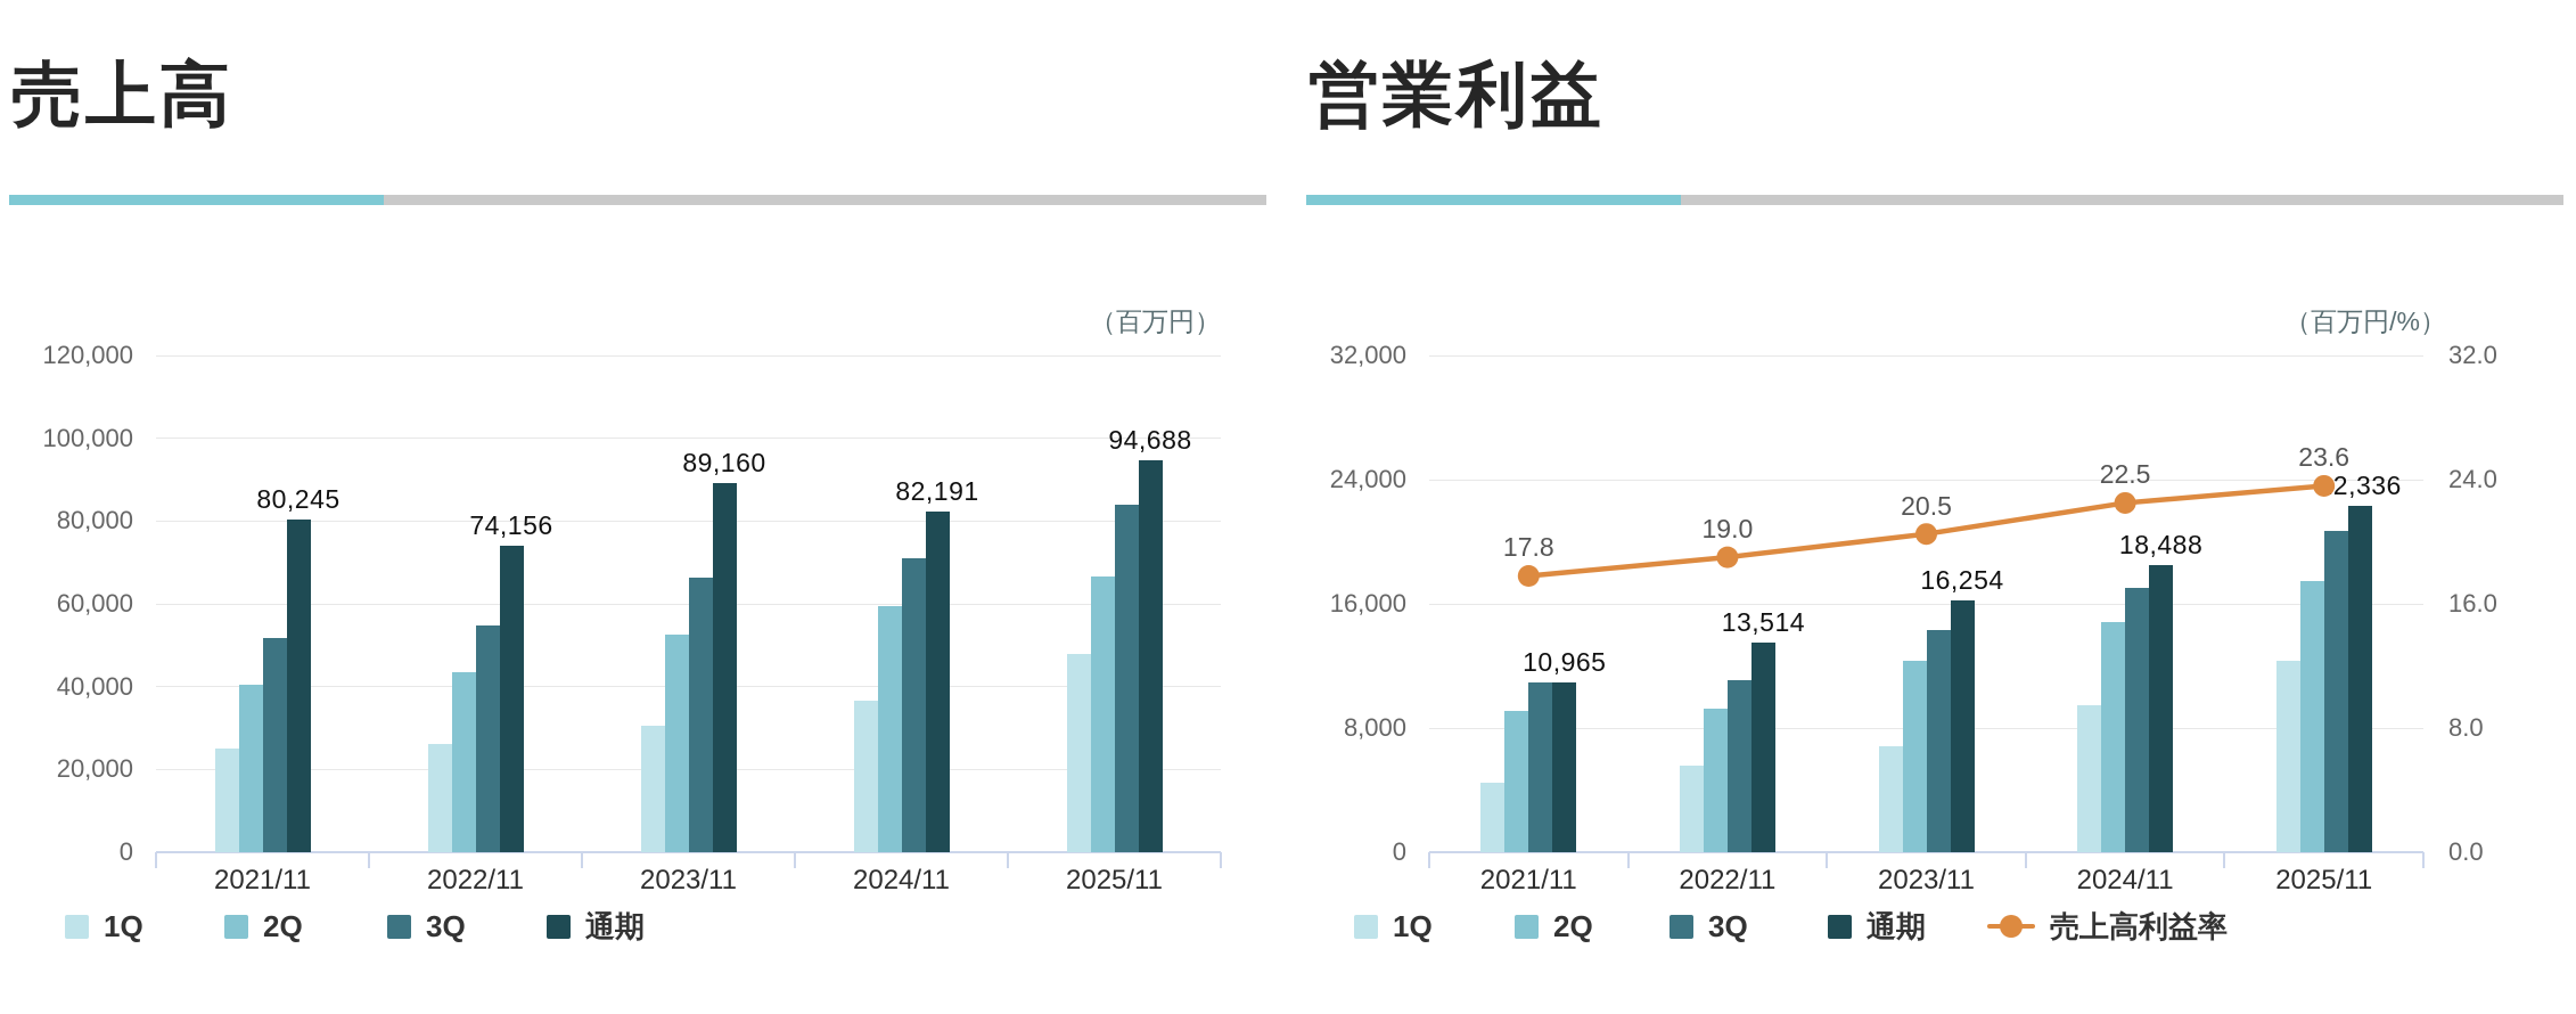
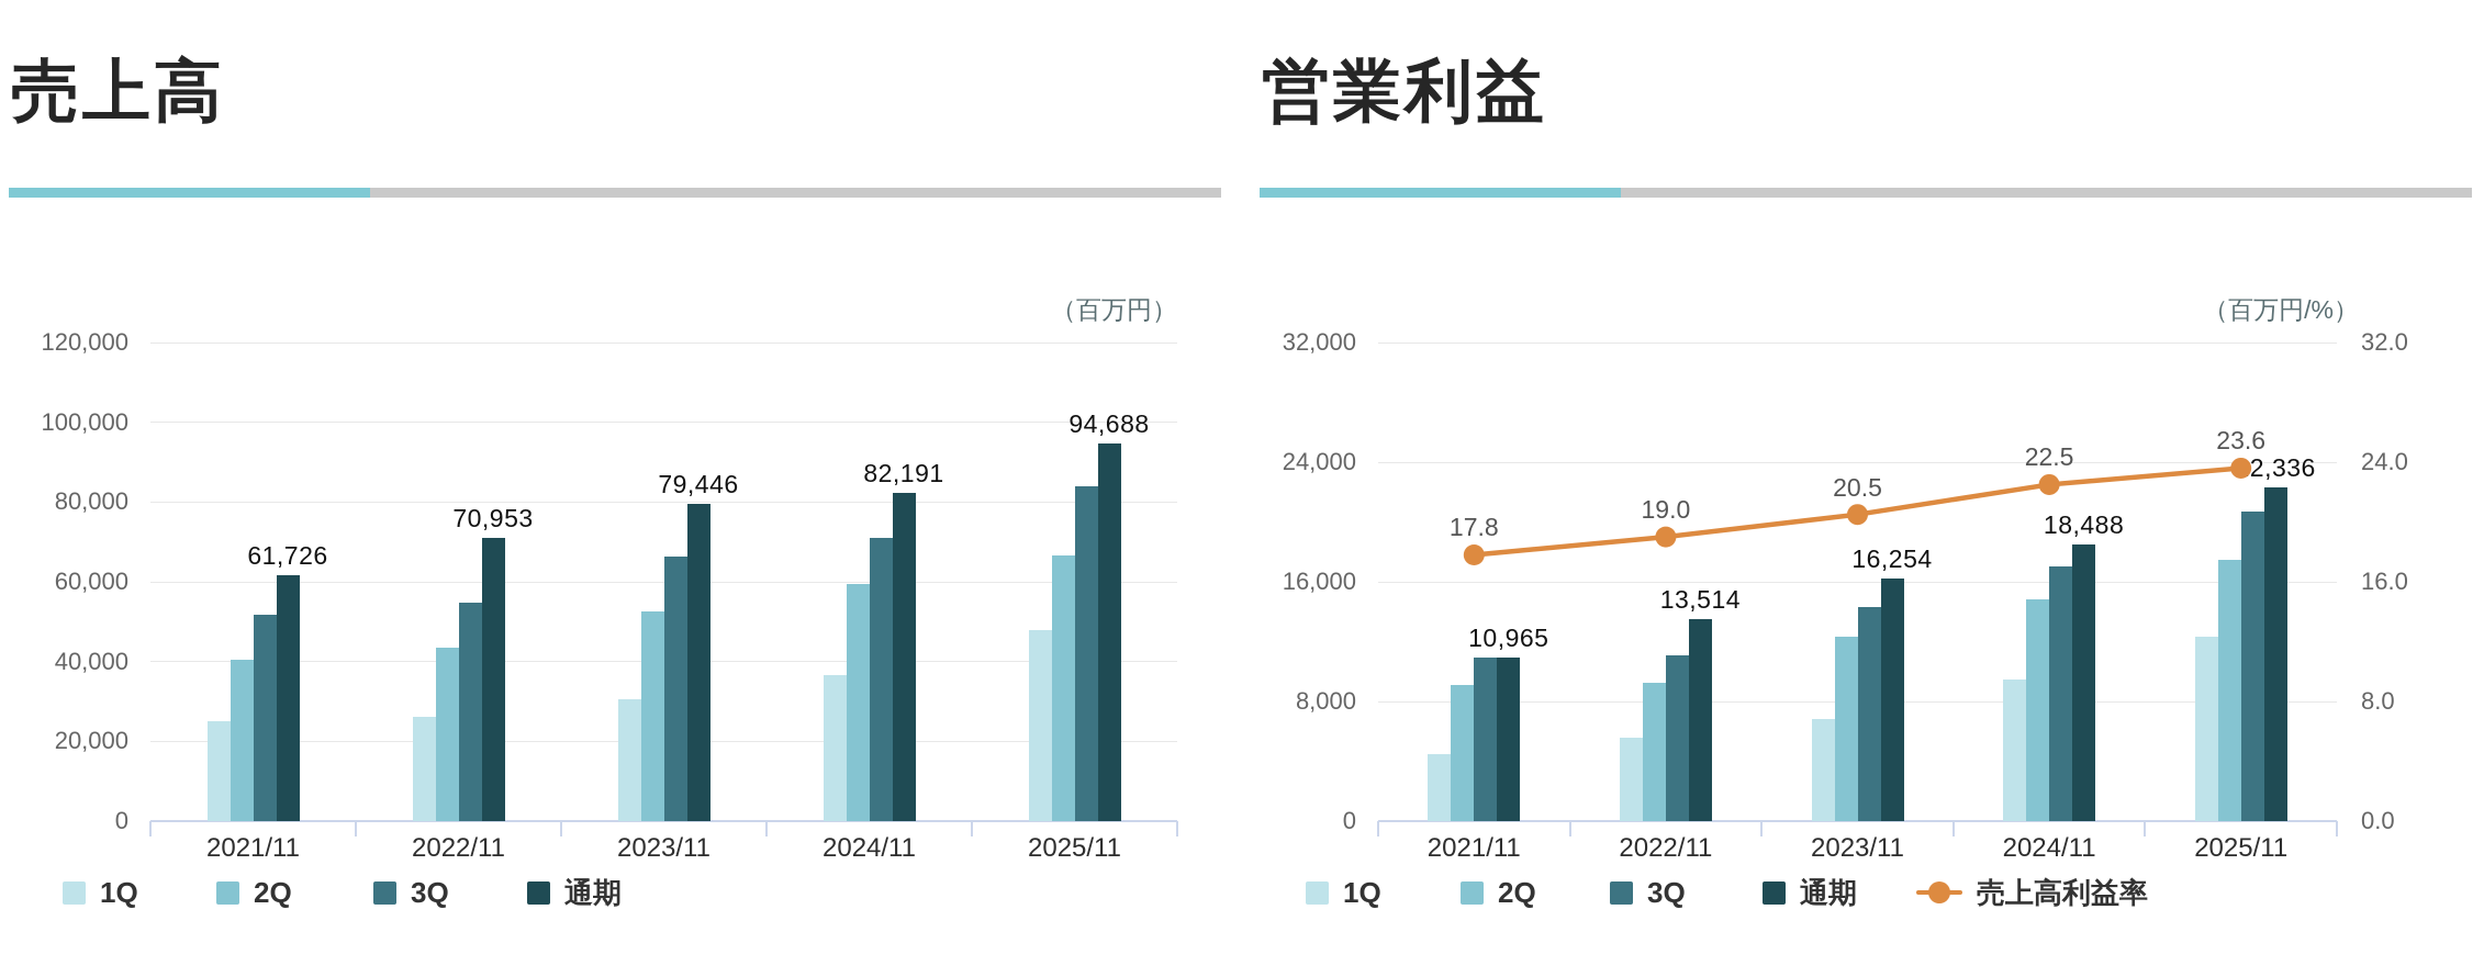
売上高/通期/2021/11: 80,245 -> 61,726
売上高/通期/2022/11: 74,156 -> 70,953
売上高/通期/2023/11: 89,160 -> 79,446
